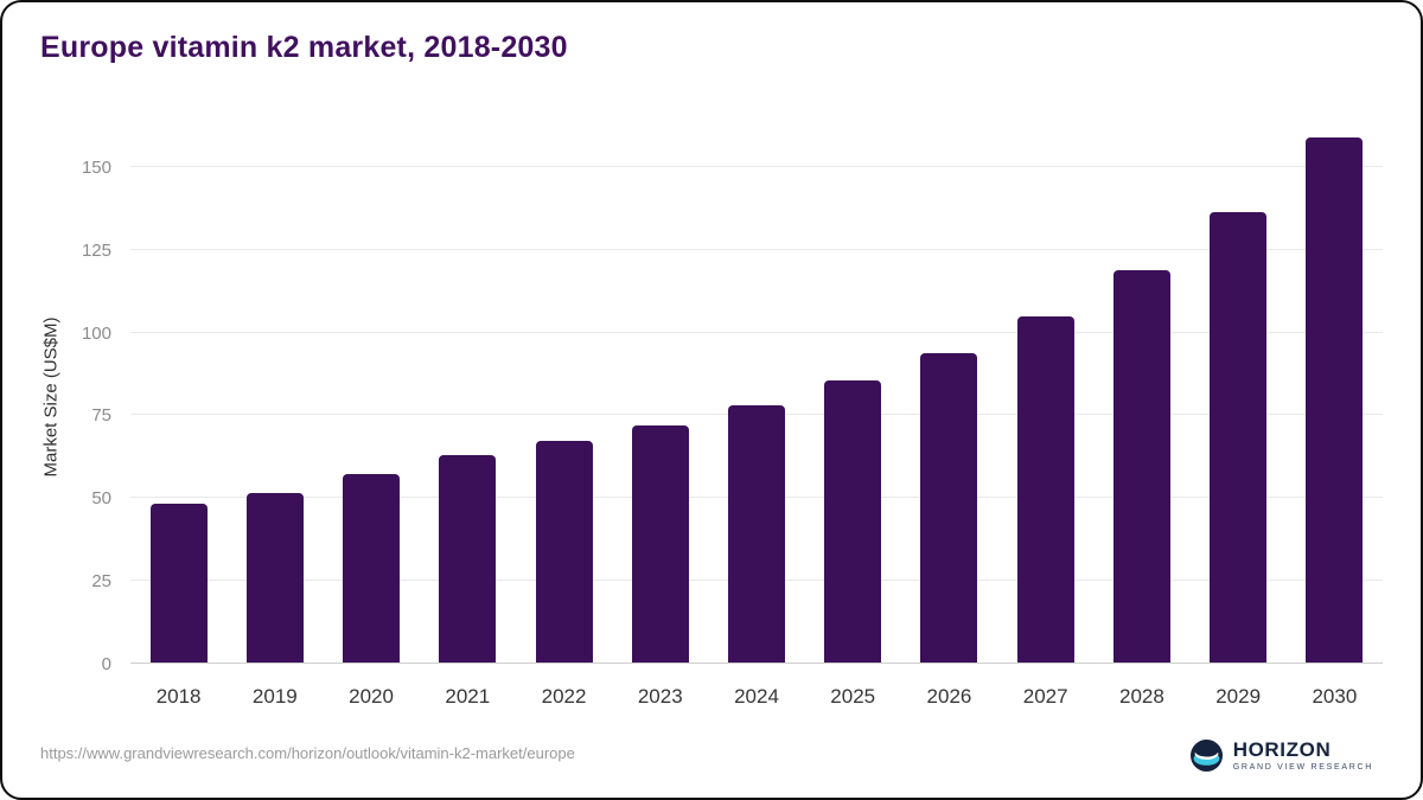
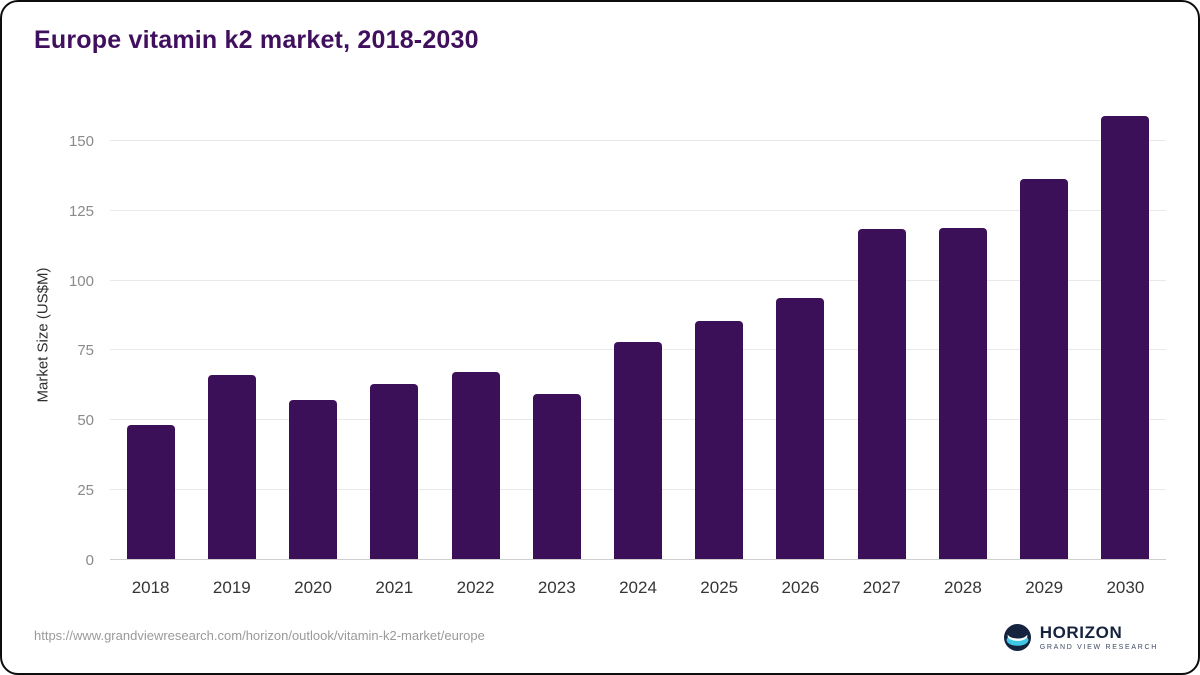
2019: 51 -> 66
2023: 72 -> 59
2027: 104 -> 118
